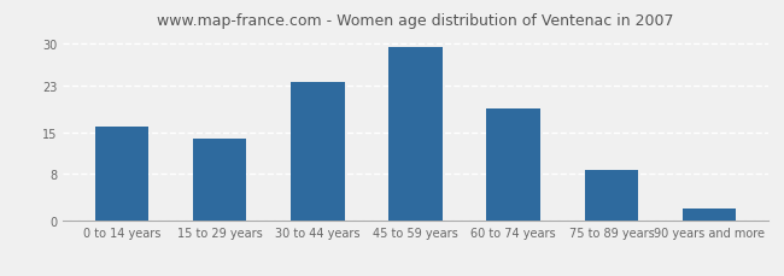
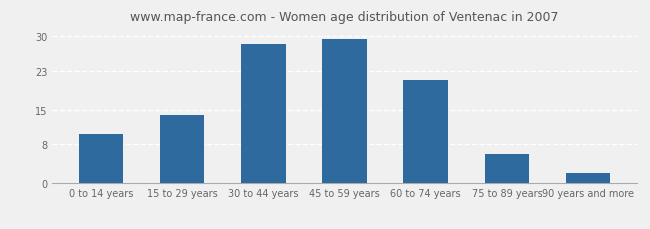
0 to 14 years: 16.0 -> 10.0
30 to 44 years: 23.5 -> 28.5
60 to 74 years: 19.0 -> 21.0
75 to 89 years: 8.5 -> 6.0
